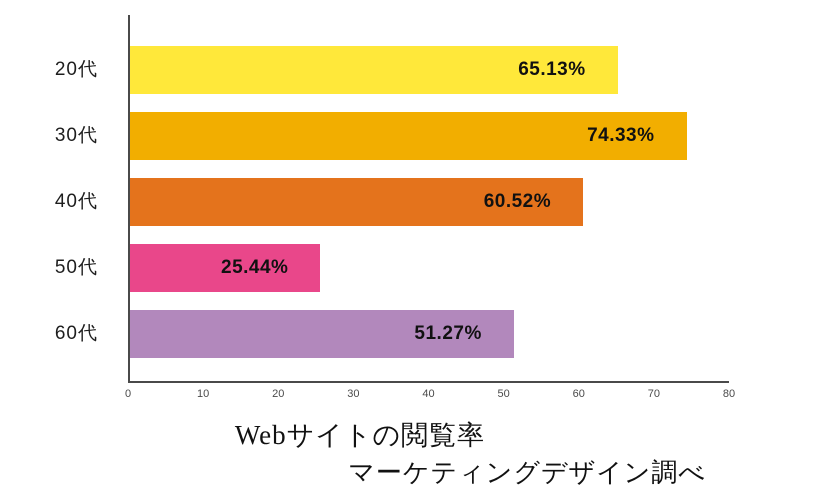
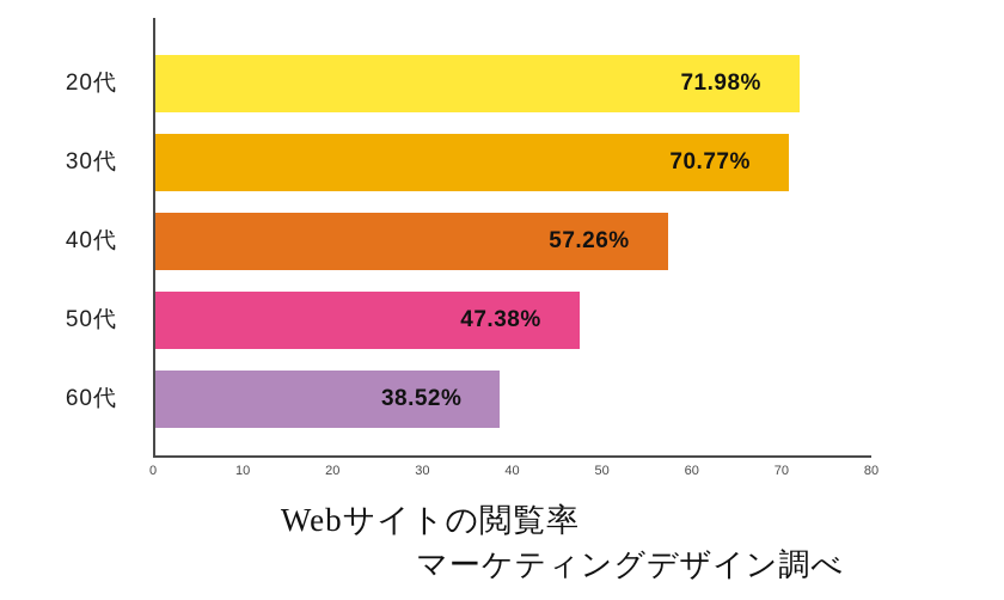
20代: 65.13% -> 71.98%
30代: 74.33% -> 70.77%
40代: 60.52% -> 57.26%
50代: 25.44% -> 47.38%
60代: 51.27% -> 38.52%
